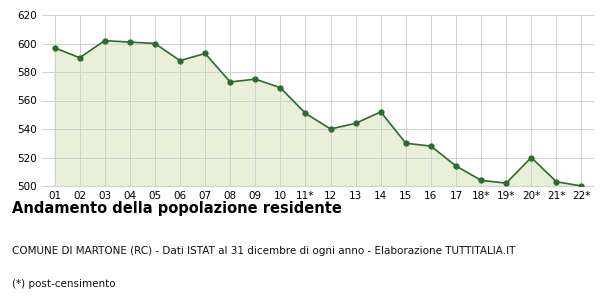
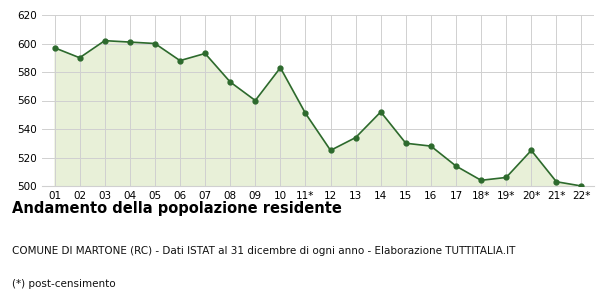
09: 575 -> 560
10: 569 -> 583
12: 540 -> 525
13: 544 -> 534
19*: 502 -> 506
20*: 520 -> 525
